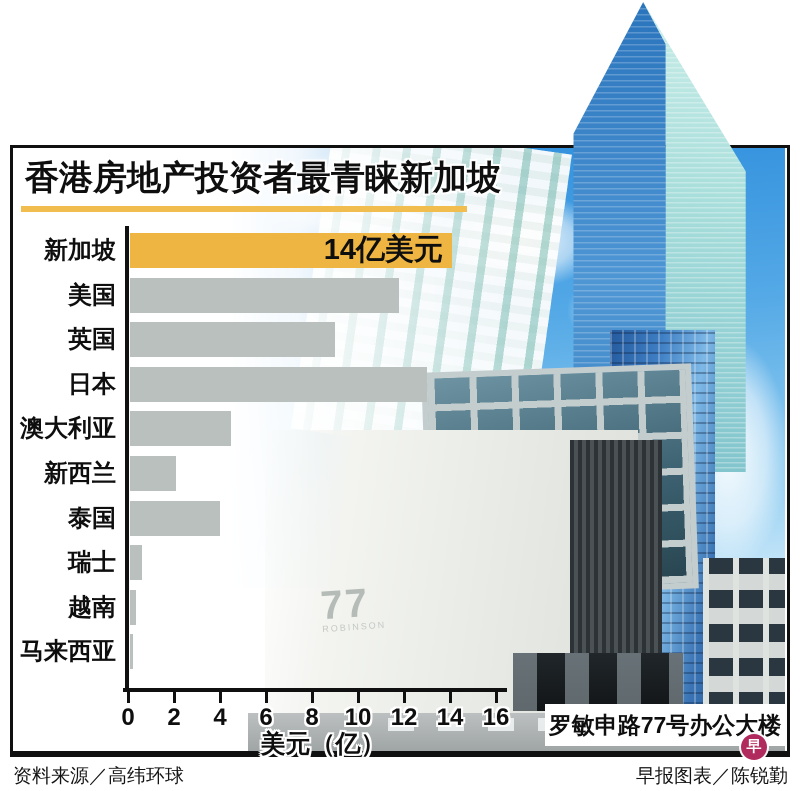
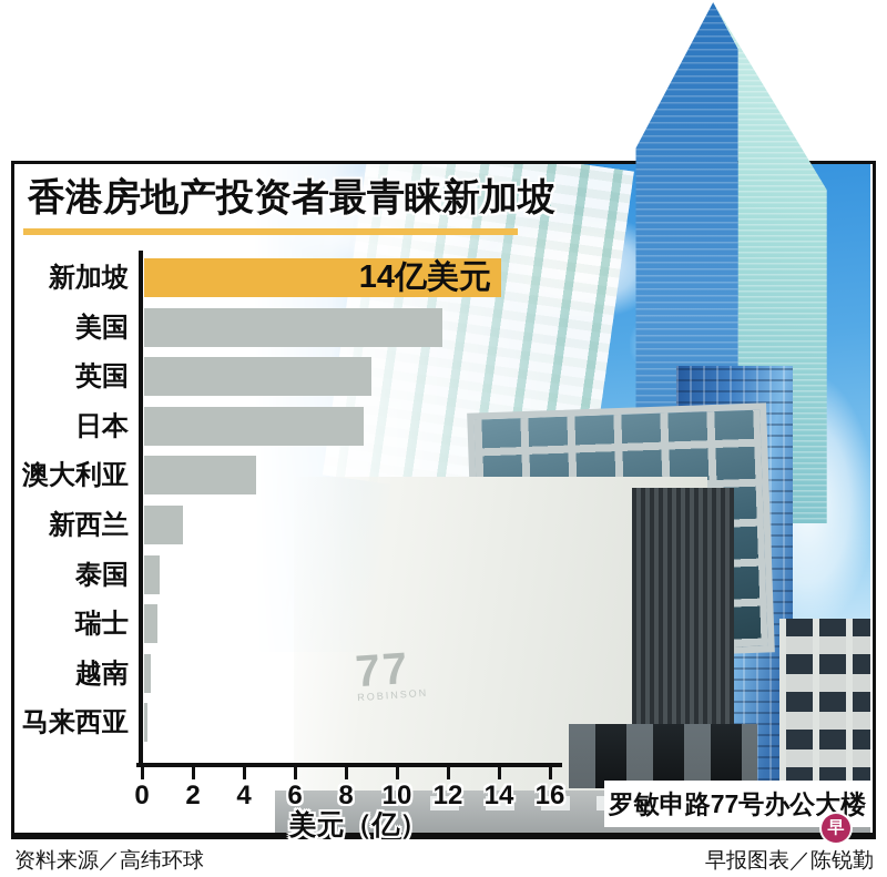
日本: 12.9 -> 8.6
新西兰: 2.0 -> 1.5
泰国: 3.9 -> 0.6
